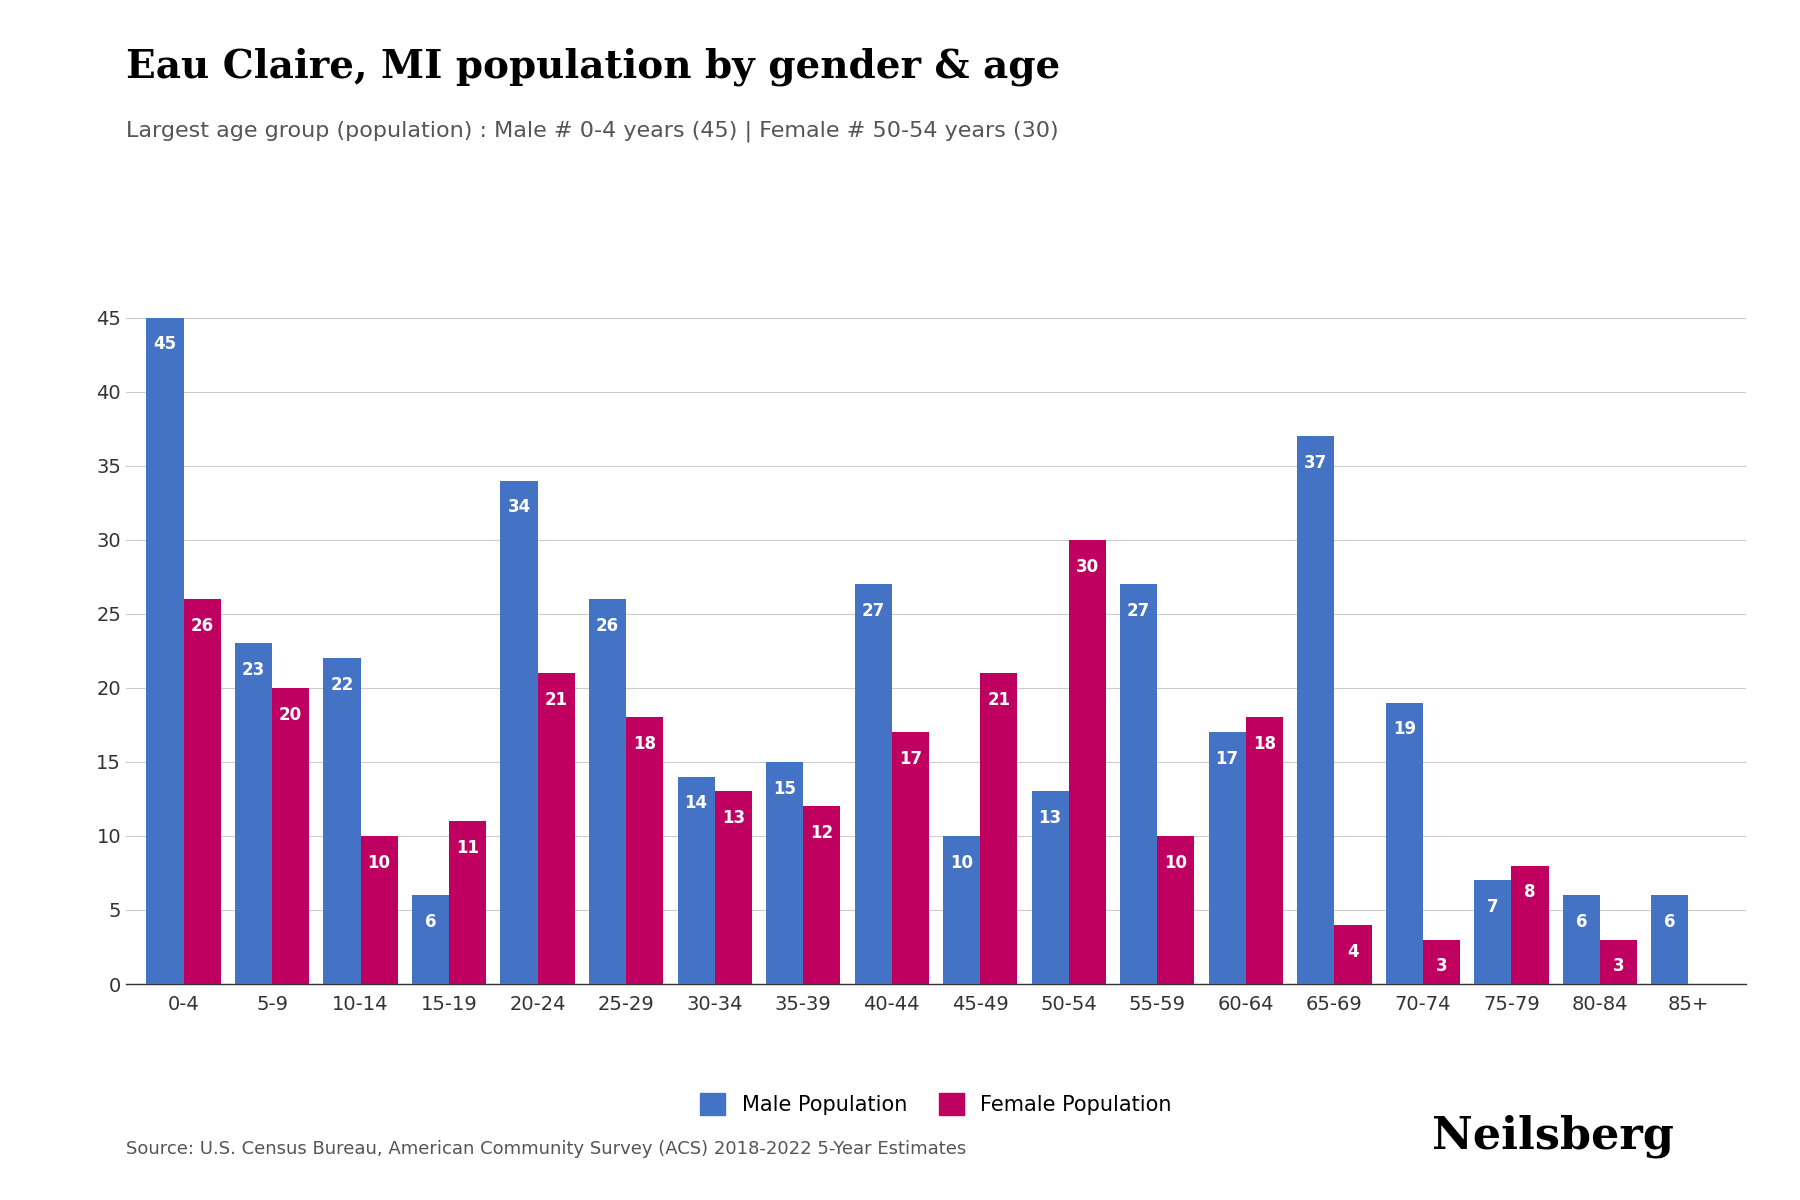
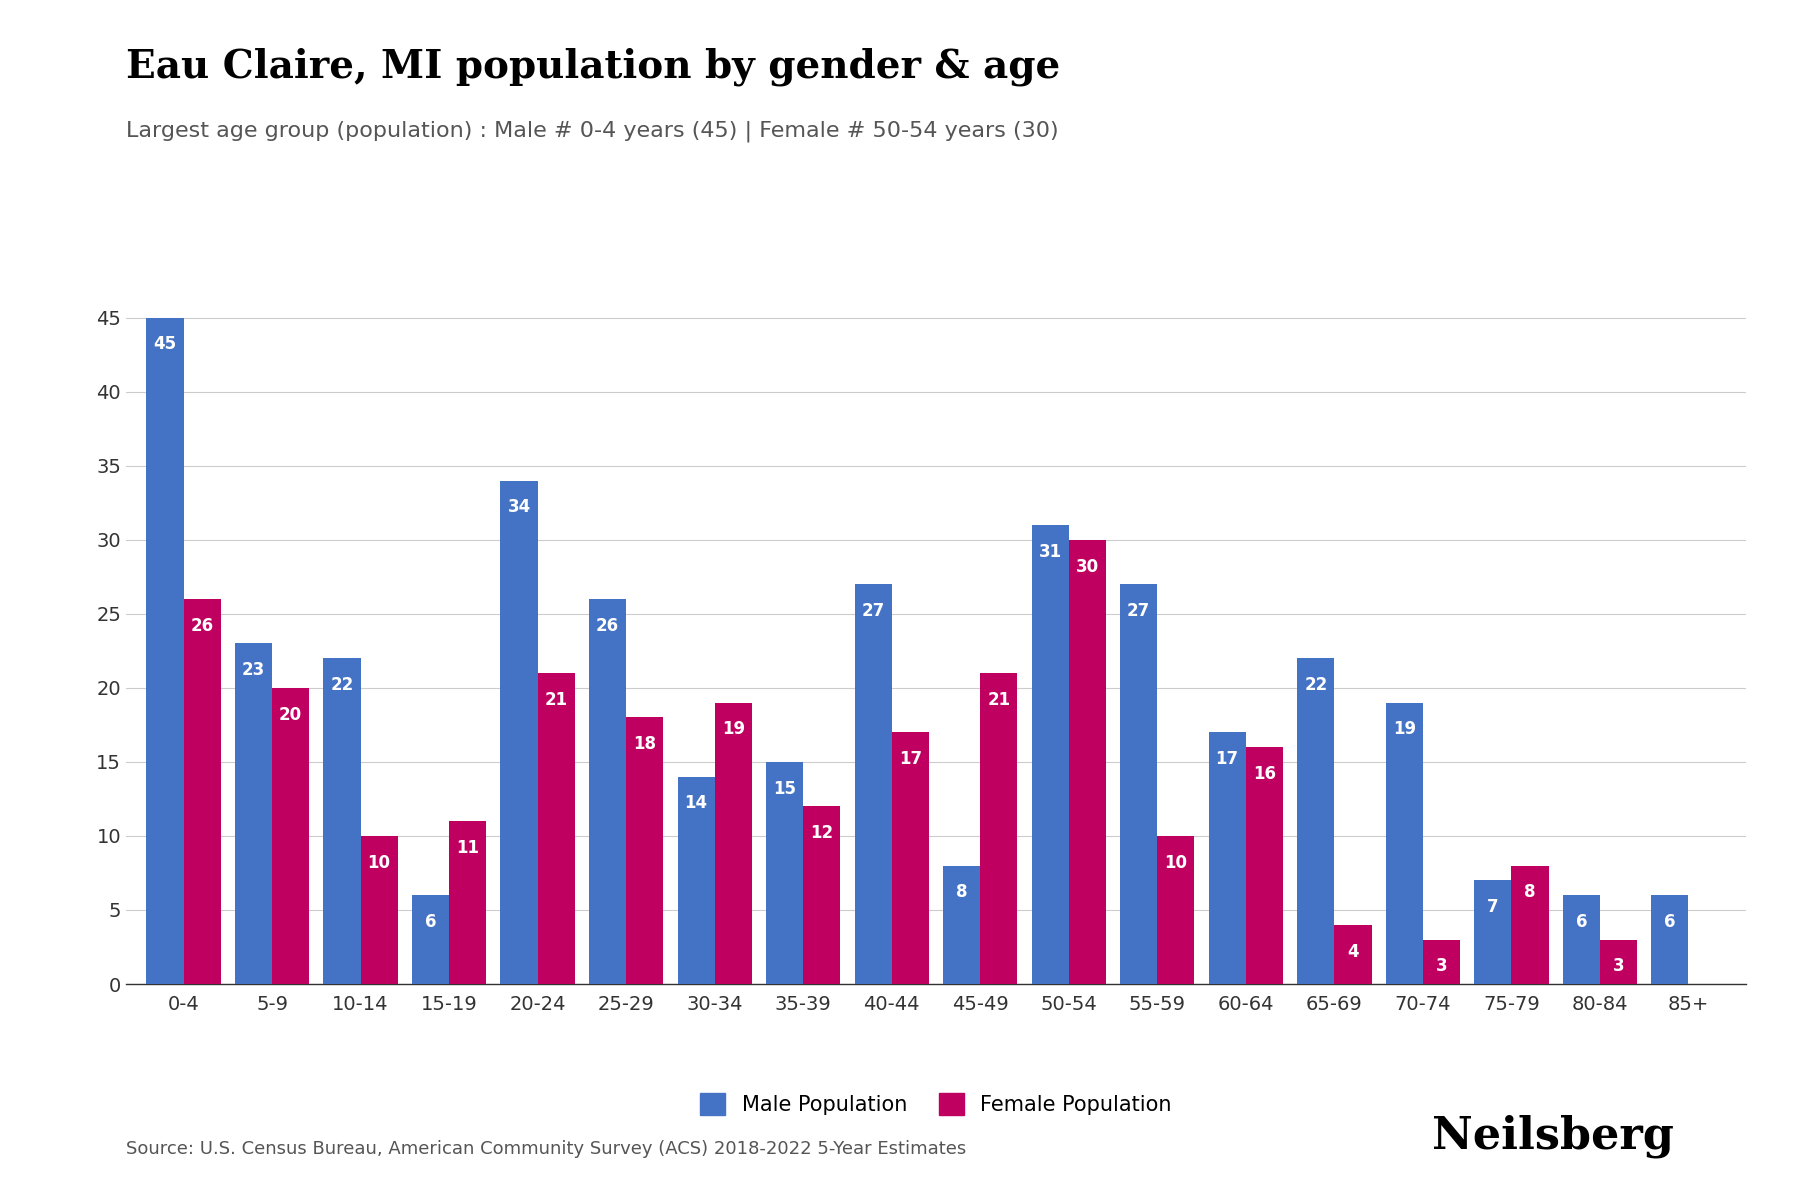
Female Population/30-34: 13 -> 19
Male Population/45-49: 10 -> 8
Male Population/50-54: 13 -> 31
Female Population/60-64: 18 -> 16
Male Population/65-69: 37 -> 22
